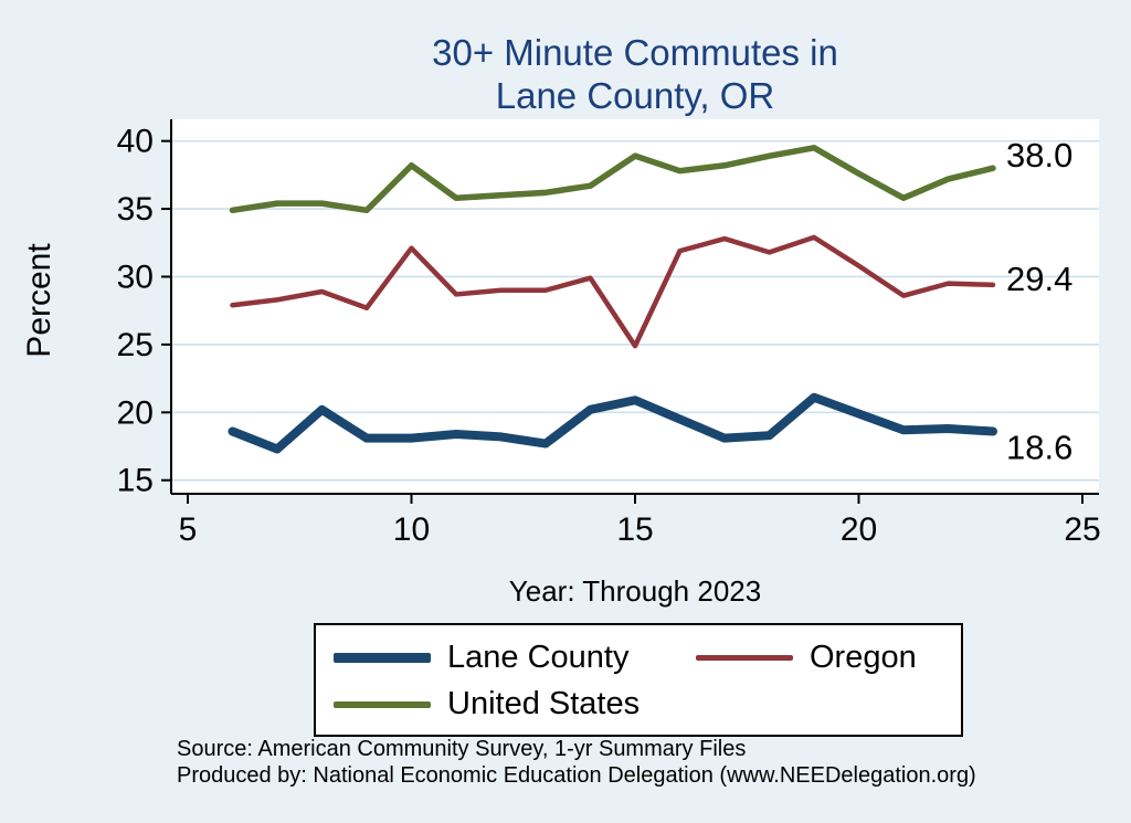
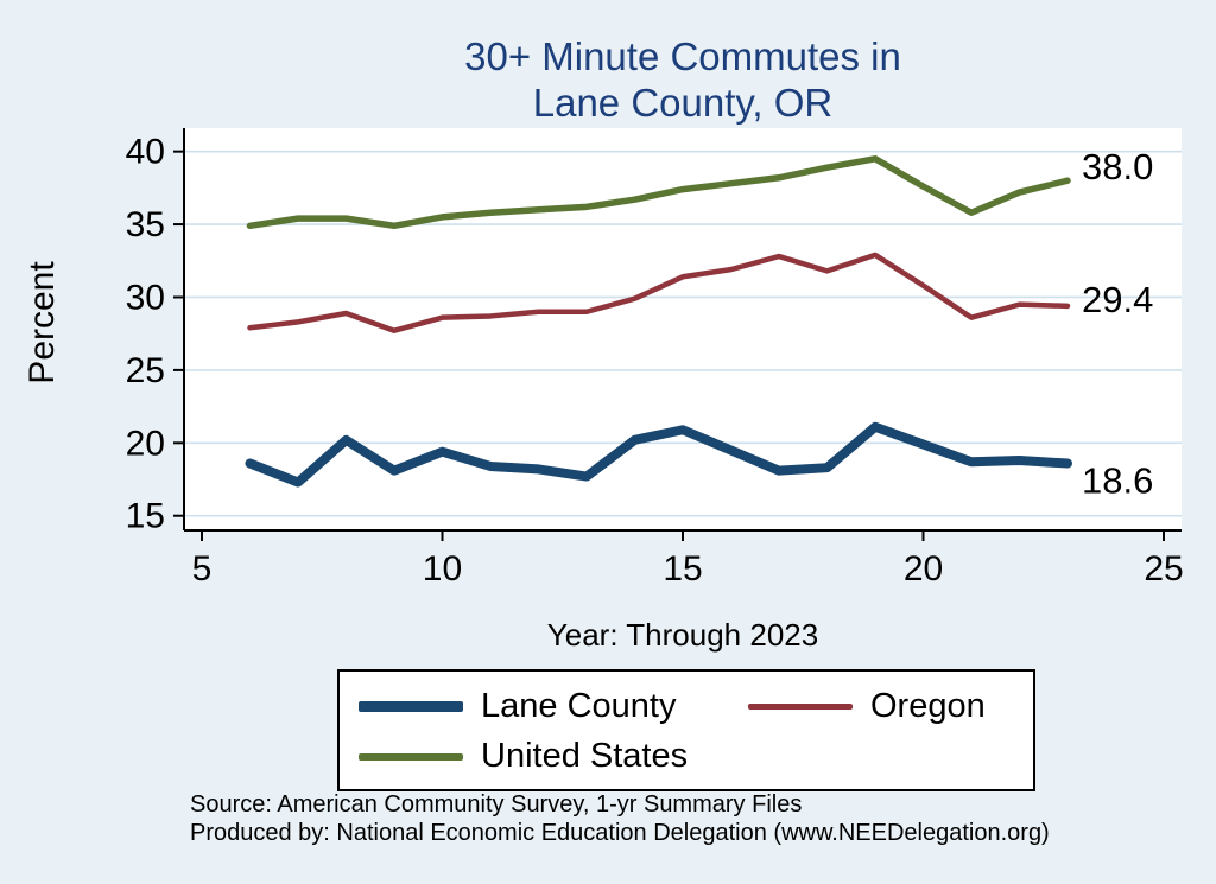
Lane County/10: 18.1 -> 19.4
Oregon/10: 32.1 -> 28.6
United States/10: 38.2 -> 35.5
Oregon/15: 24.9 -> 31.4
United States/15: 38.9 -> 37.4
